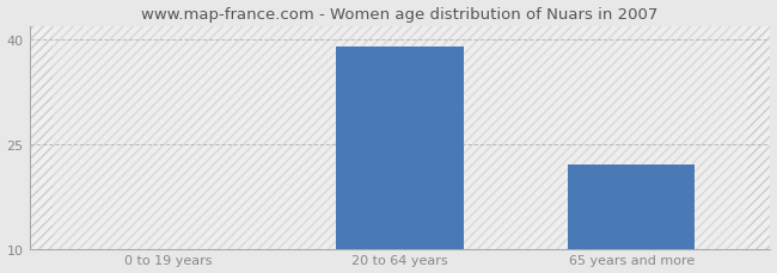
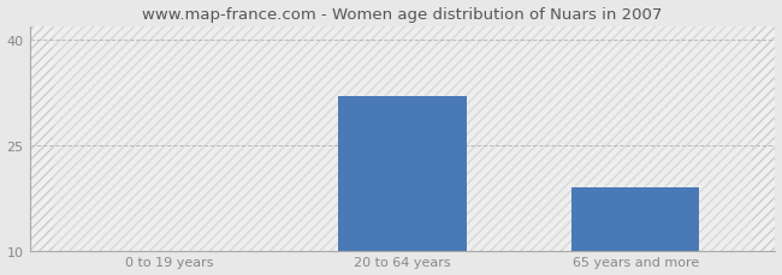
20 to 64 years: 39 -> 32
65 years and more: 22 -> 19
